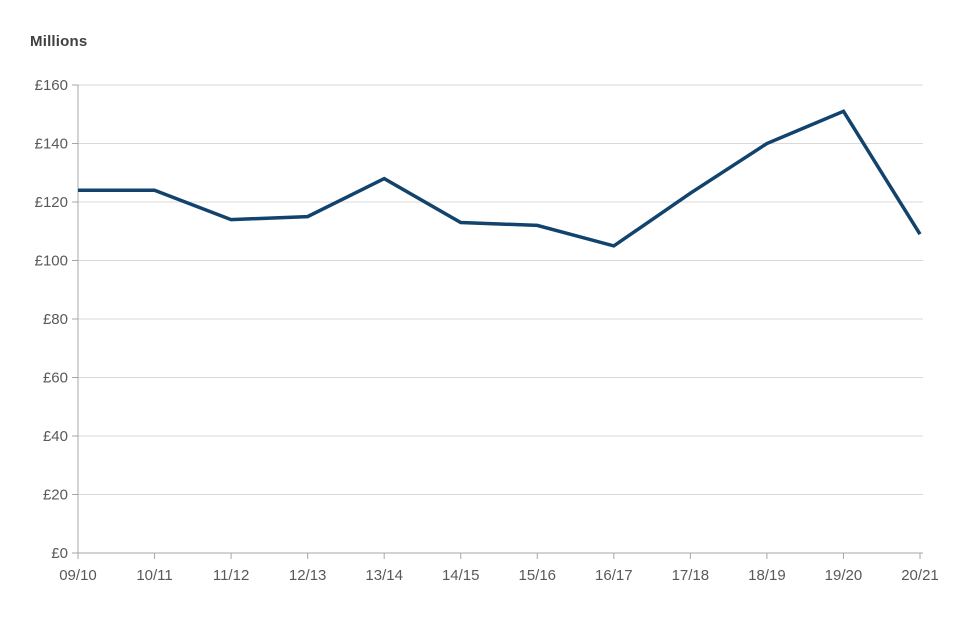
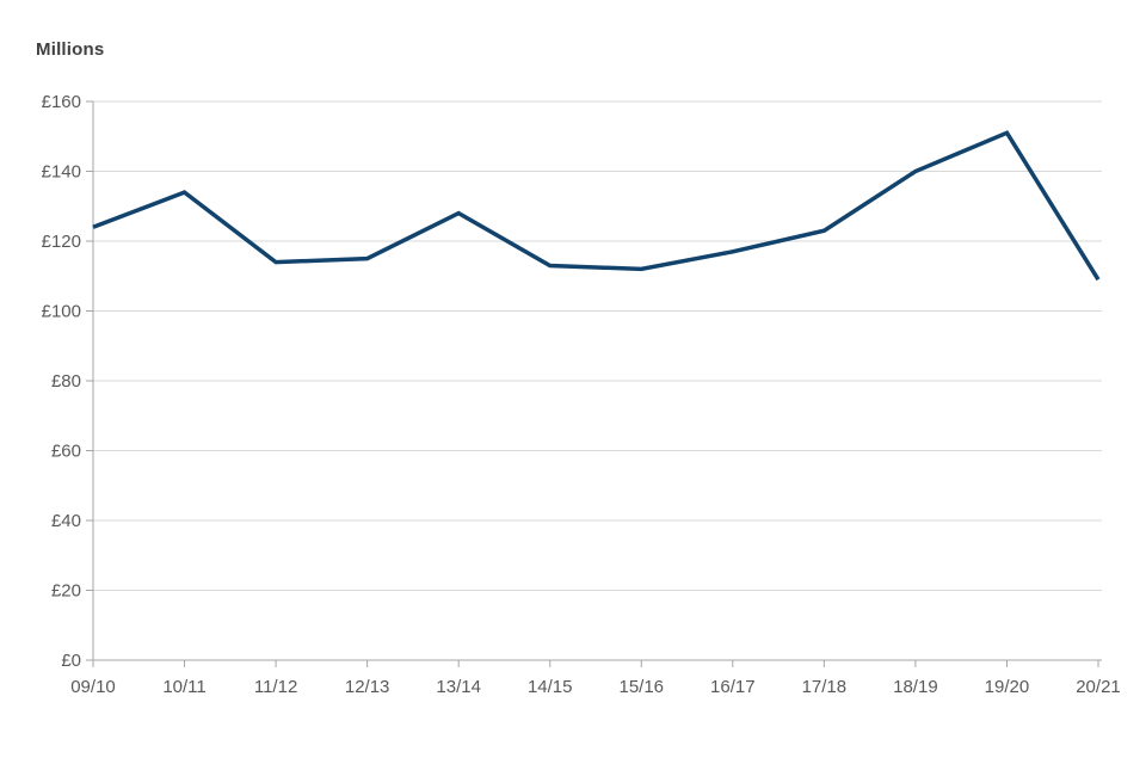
10/11: £124 -> £134
16/17: £105 -> £117
